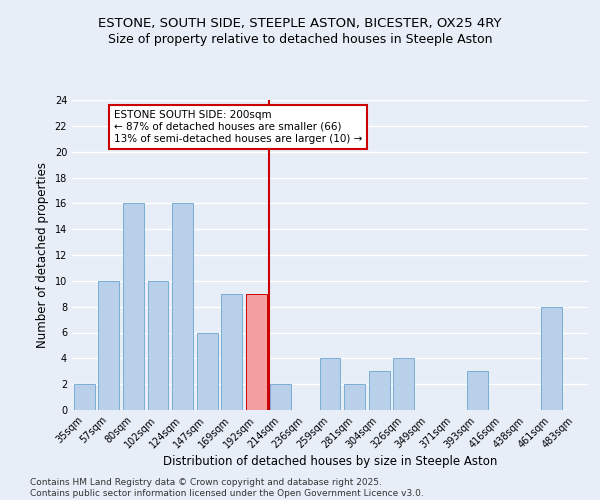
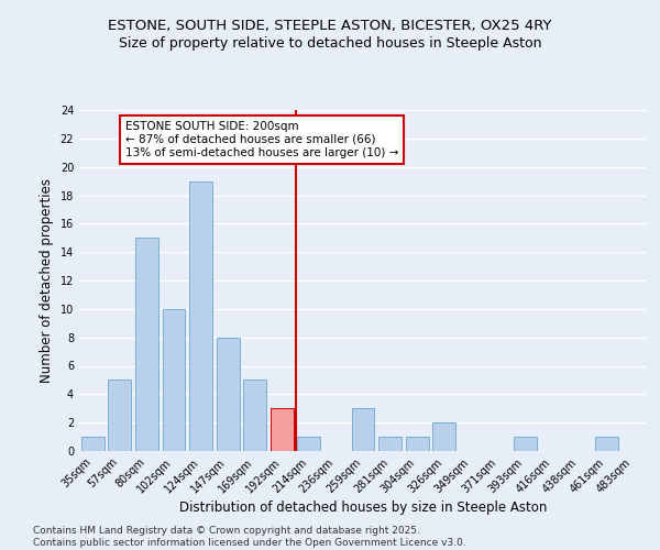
35sqm: 2 -> 1
57sqm: 10 -> 5
80sqm: 16 -> 15
124sqm: 16 -> 19
147sqm: 6 -> 8
169sqm: 9 -> 5
192sqm: 9 -> 3
214sqm: 2 -> 1
259sqm: 4 -> 3
281sqm: 2 -> 1
304sqm: 3 -> 1
326sqm: 4 -> 2
393sqm: 3 -> 1
461sqm: 8 -> 1
